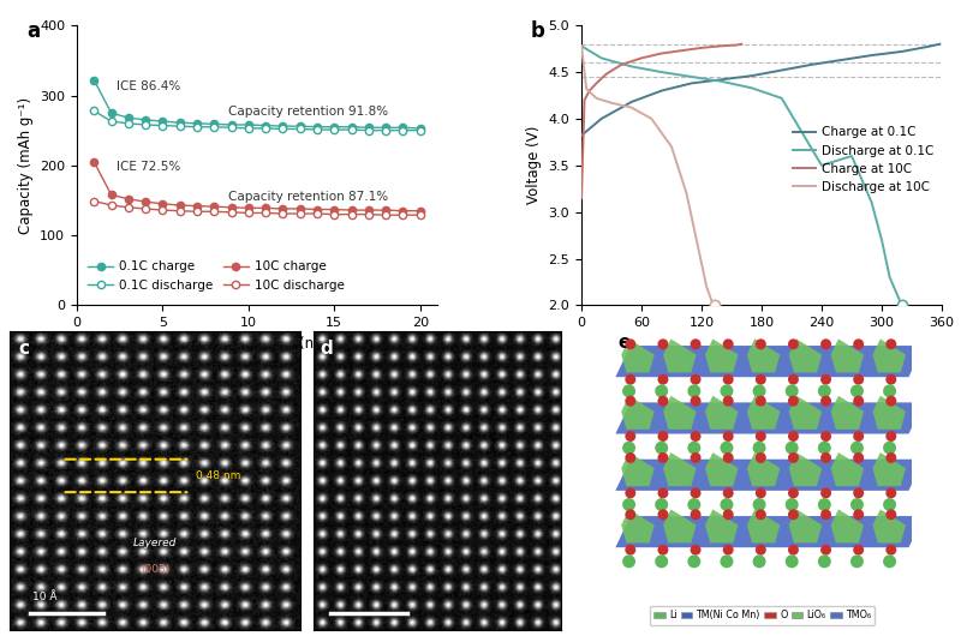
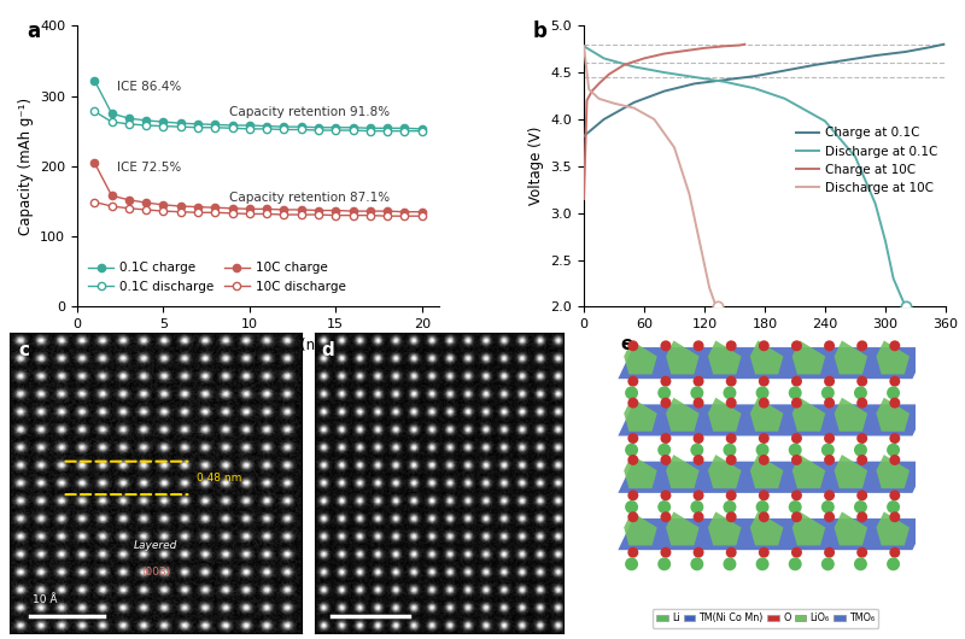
Discharge at 0.1C/240: 3.50 -> 3.98
